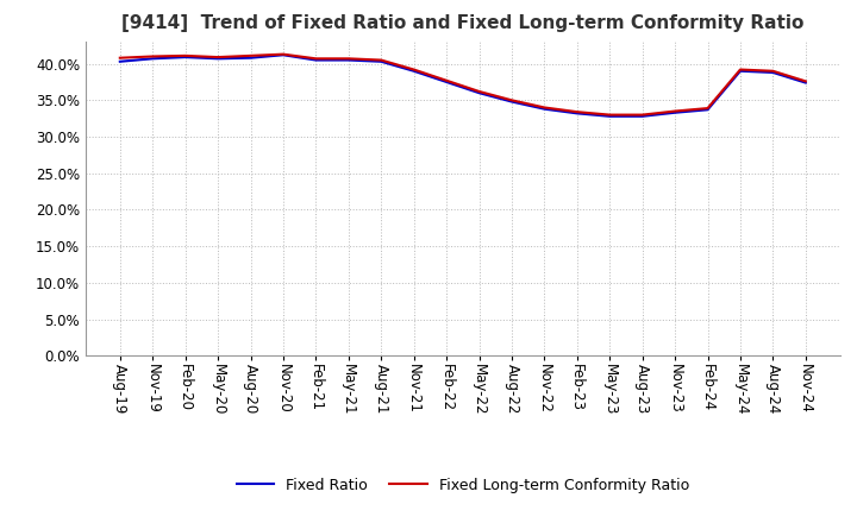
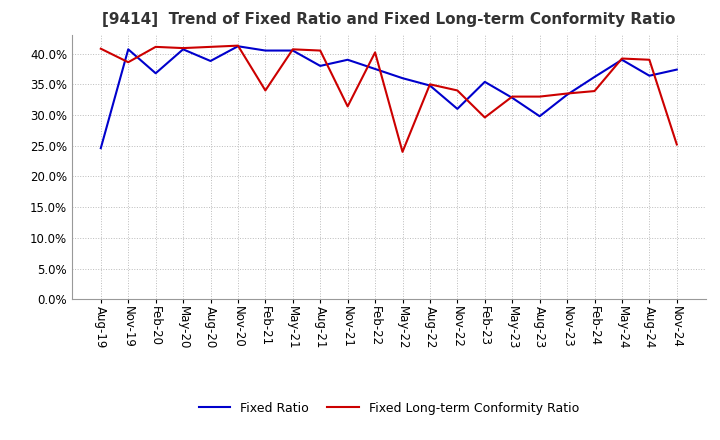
Fixed Ratio/Aug-19: 40.3% -> 24.6%
Fixed Long-term Conformity Ratio/Nov-19: 41.0% -> 38.6%
Fixed Ratio/Feb-20: 40.9% -> 36.8%
Fixed Ratio/Aug-20: 40.8% -> 38.8%
Fixed Long-term Conformity Ratio/Feb-21: 40.7% -> 34.0%
Fixed Ratio/Aug-21: 40.3% -> 38.0%
Fixed Long-term Conformity Ratio/Nov-21: 39.2% -> 31.4%
Fixed Long-term Conformity Ratio/Feb-22: 37.7% -> 40.2%
Fixed Long-term Conformity Ratio/May-22: 36.2% -> 24.0%
Fixed Ratio/Nov-22: 33.8% -> 31.0%
Fixed Ratio/Feb-23: 33.2% -> 35.4%
Fixed Long-term Conformity Ratio/Feb-23: 33.4% -> 29.6%
Fixed Ratio/Aug-23: 32.8% -> 29.8%
Fixed Ratio/Feb-24: 33.7% -> 36.2%
Fixed Ratio/Aug-24: 38.8% -> 36.4%
Fixed Long-term Conformity Ratio/Nov-24: 37.6% -> 25.2%
